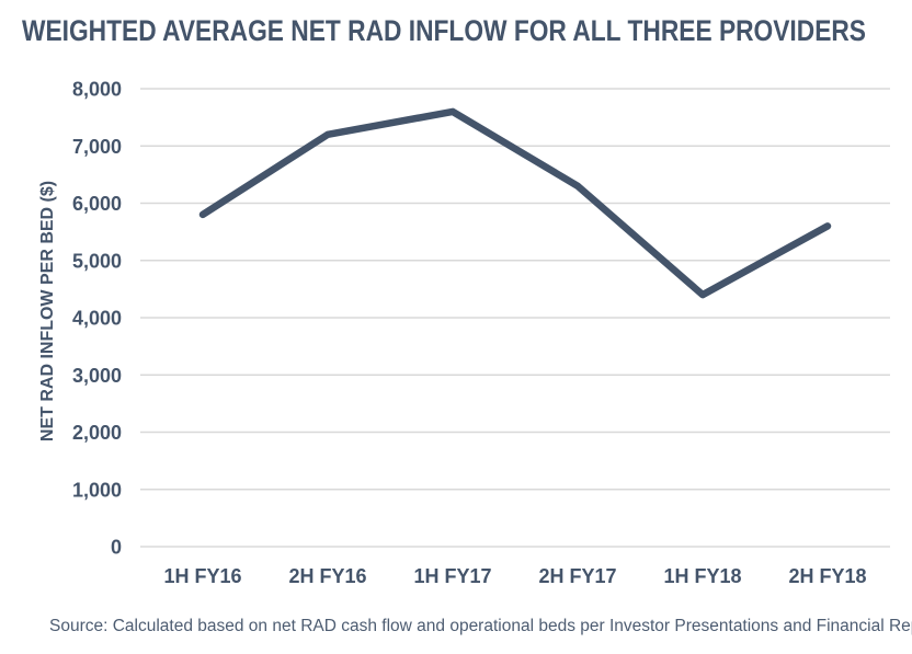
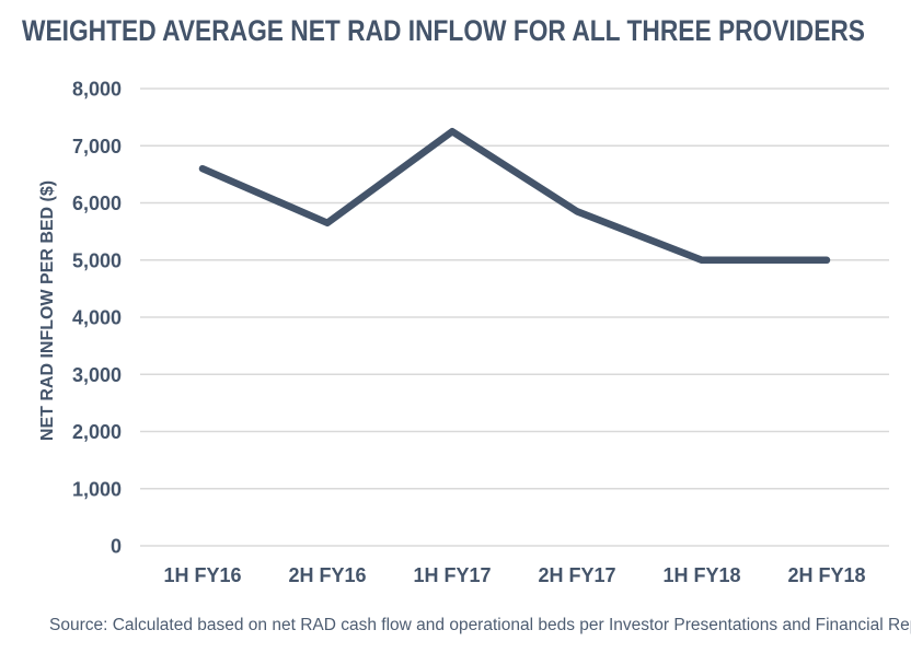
1H FY16: 5800 -> 6600
2H FY16: 7200 -> 5600
1H FY17: 7600 -> 7200
2H FY17: 6300 -> 5800
1H FY18: 4400 -> 5000
2H FY18: 5600 -> 5000
